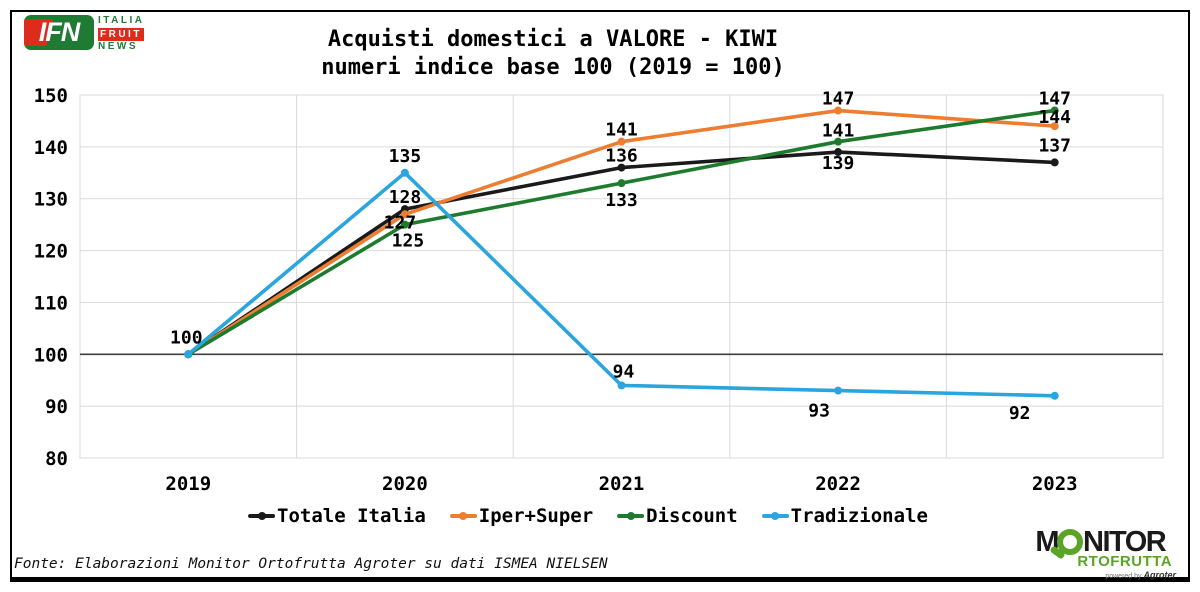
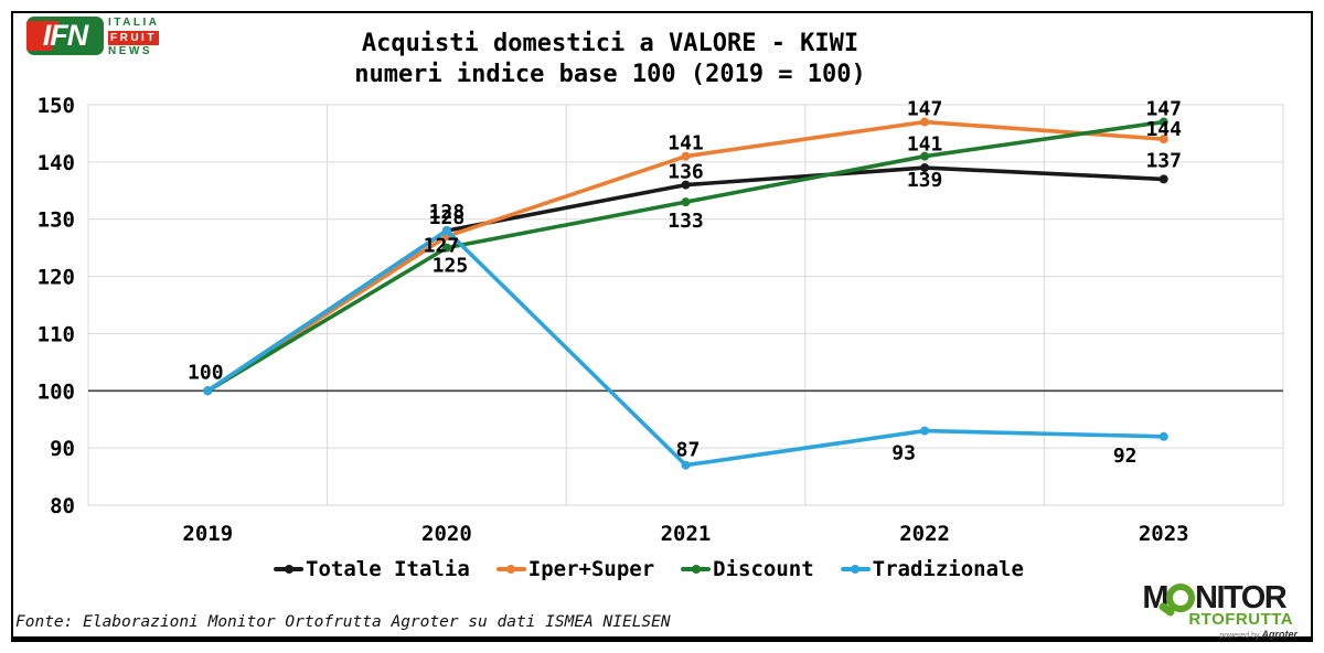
Tradizionale/2020: 135 -> 128
Tradizionale/2021: 94 -> 87
